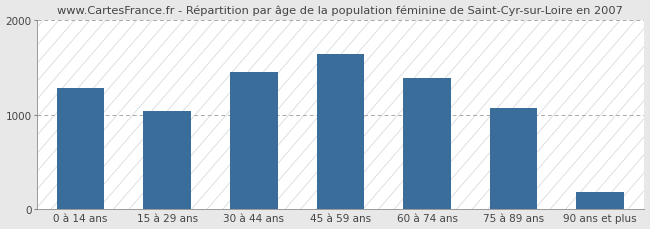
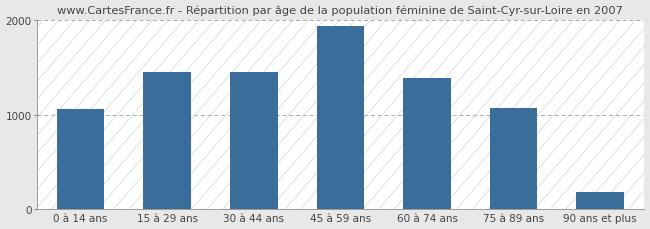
0 à 14 ans: 1280 -> 1060
15 à 29 ans: 1040 -> 1450
45 à 59 ans: 1640 -> 1940
